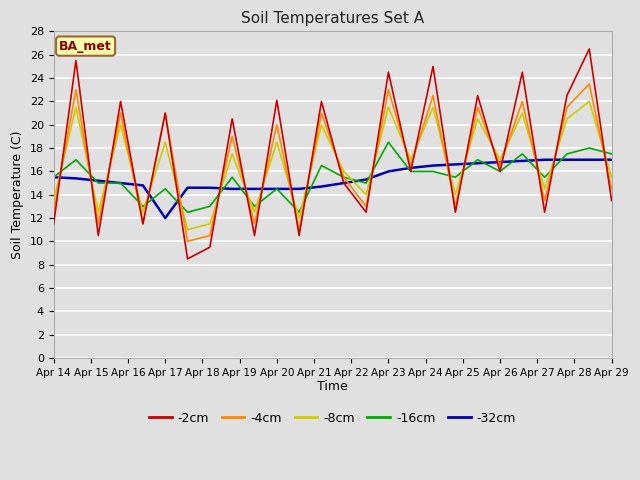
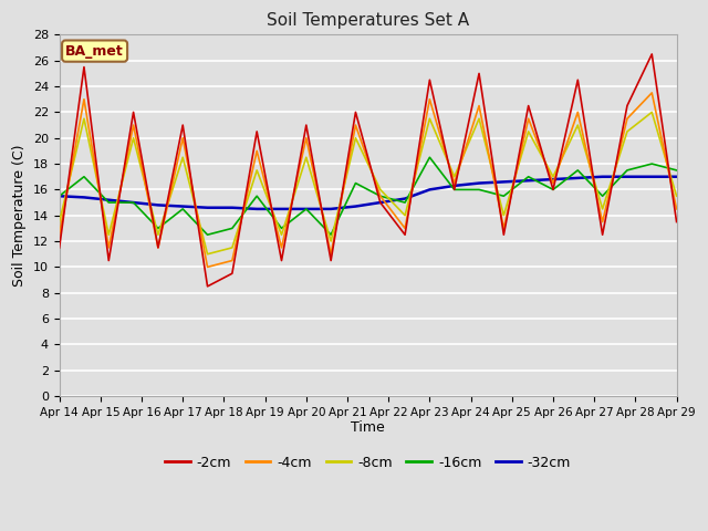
-4cm/Apr 17: 21.0 -> 20.0
-32cm/Apr 17: 12.0 -> 14.7
-2cm/Apr 20: 22.1 -> 21.0
